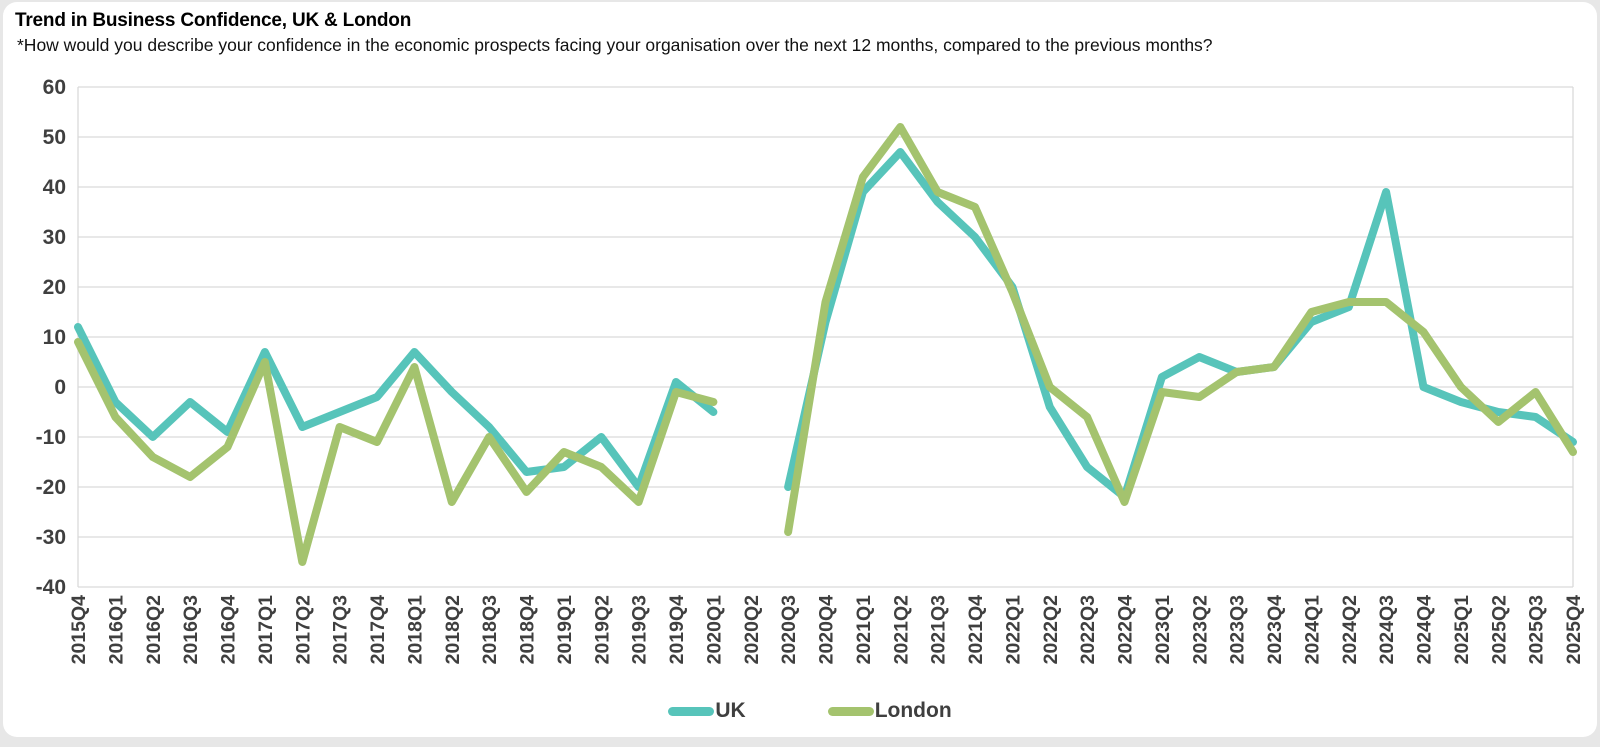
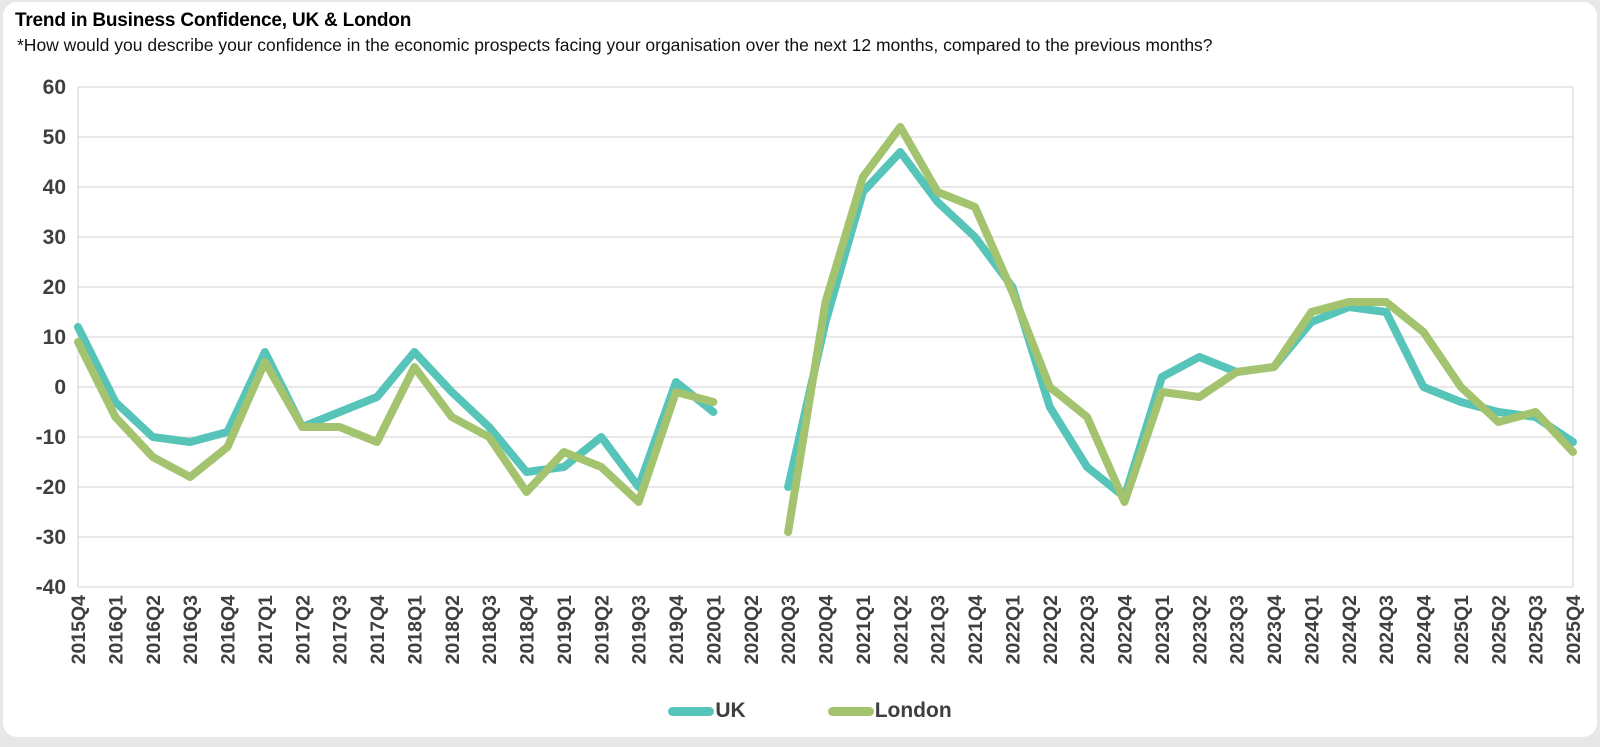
UK/2016Q3: -3 -> -11
London/2017Q2: -35 -> -8
London/2018Q2: -23 -> -6
UK/2024Q3: 39 -> 15
London/2025Q3: -1 -> -5
